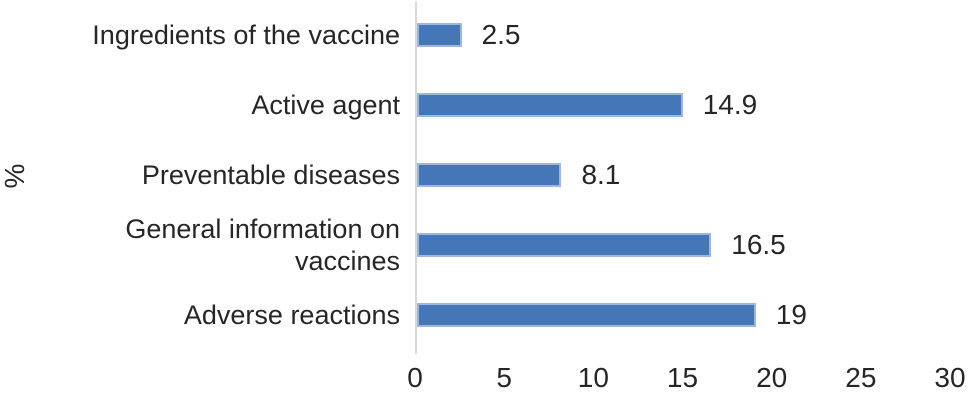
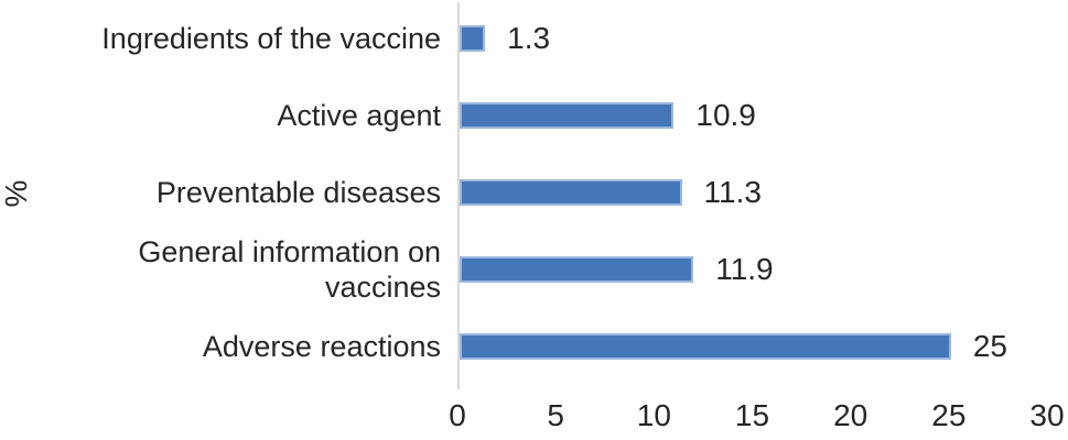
Ingredients of the vaccine: 2.5 -> 1.3
Active agent: 14.9 -> 10.9
Preventable diseases: 8.1 -> 11.3
General information on vaccines: 16.5 -> 11.9
Adverse reactions: 19 -> 25
